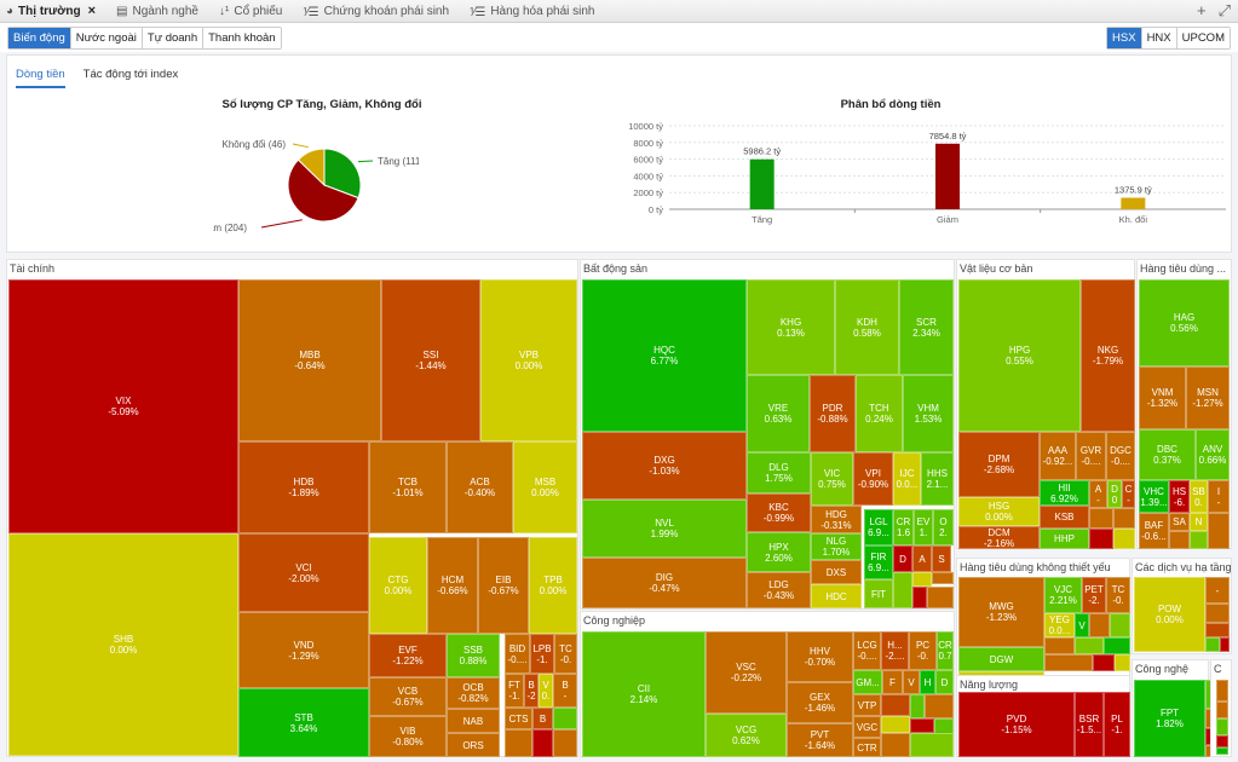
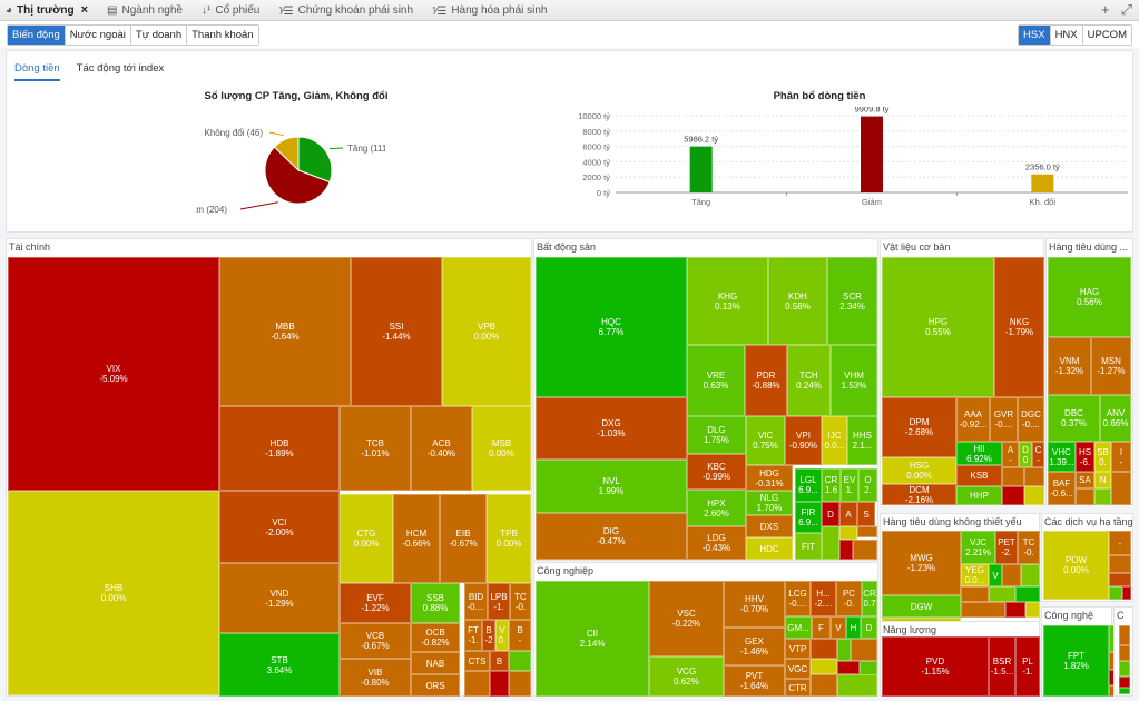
Phân bổ dòng tiền/Giảm: 7854.8 -> 9909.8
Phân bổ dòng tiền/Kh. đổi: 1375.9 -> 2356.0
